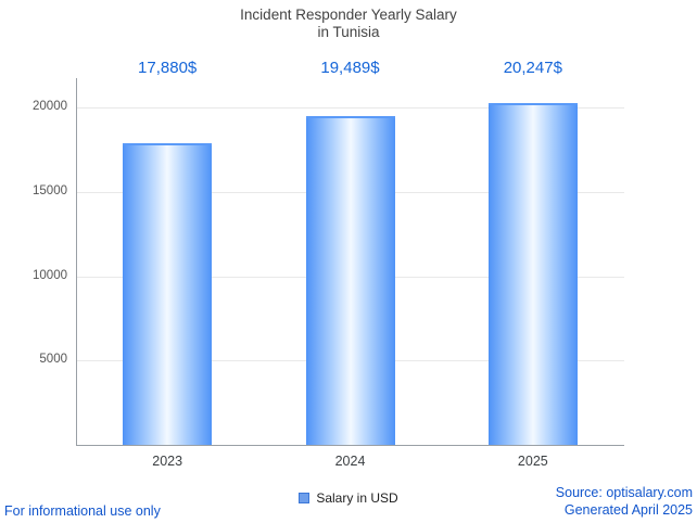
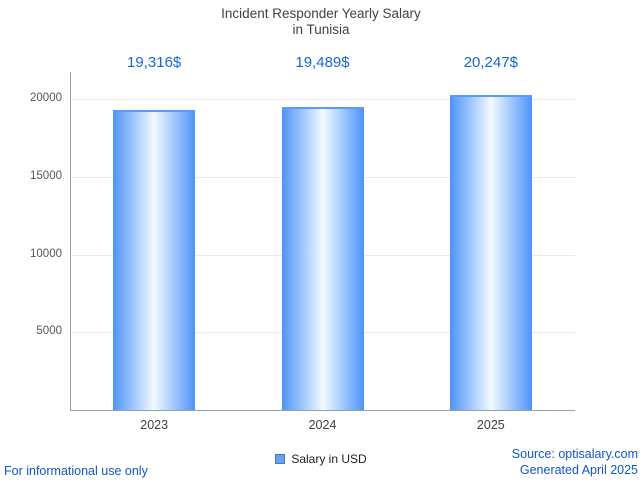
2023: 17,880 -> 19,316
